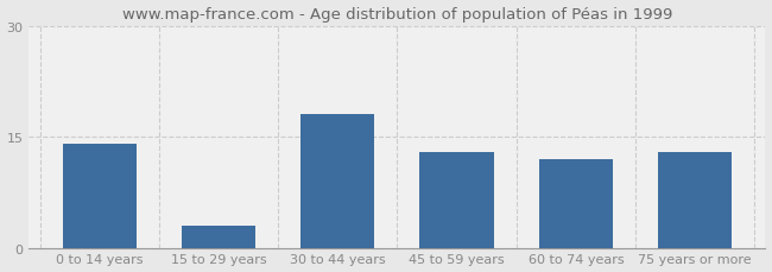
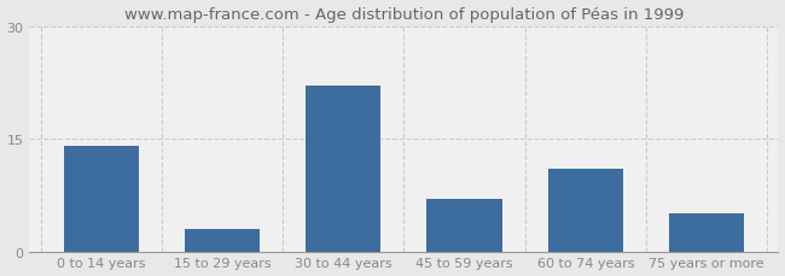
30 to 44 years: 18 -> 22
45 to 59 years: 13 -> 7
60 to 74 years: 12 -> 11
75 years or more: 13 -> 5
